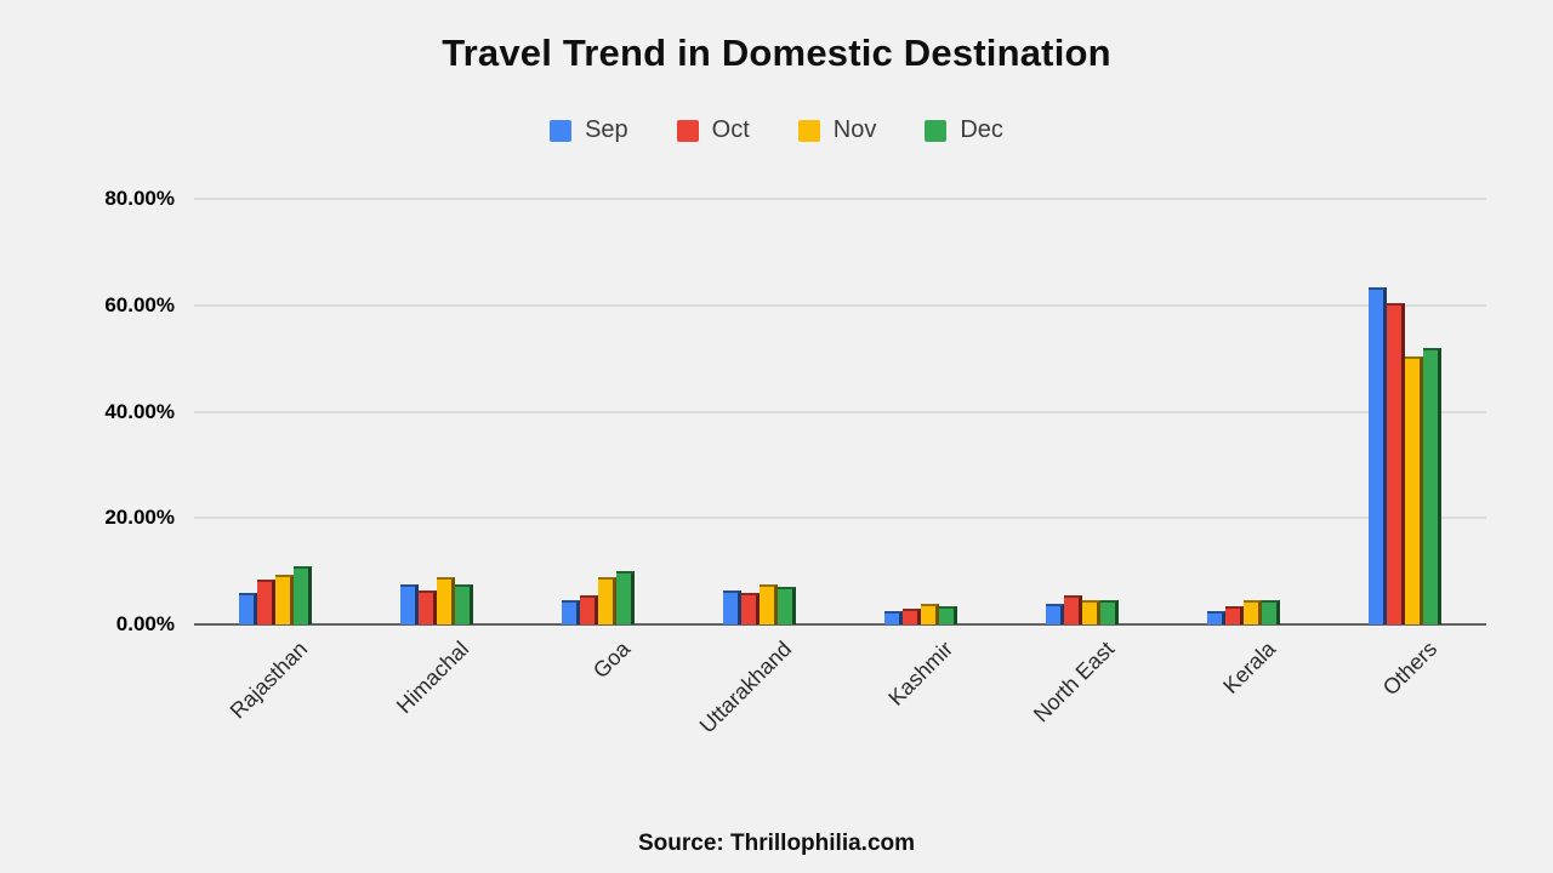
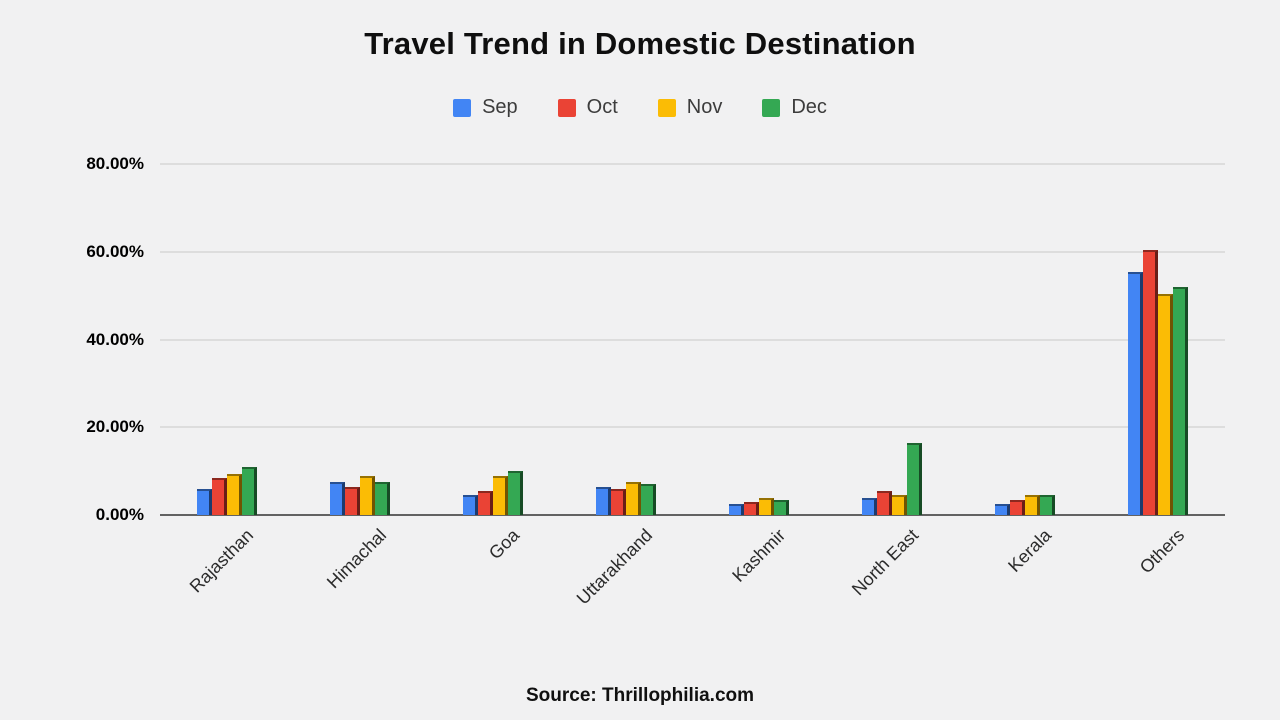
Dec/North East: 4% -> 16%
Sep/Others: 63% -> 55%
